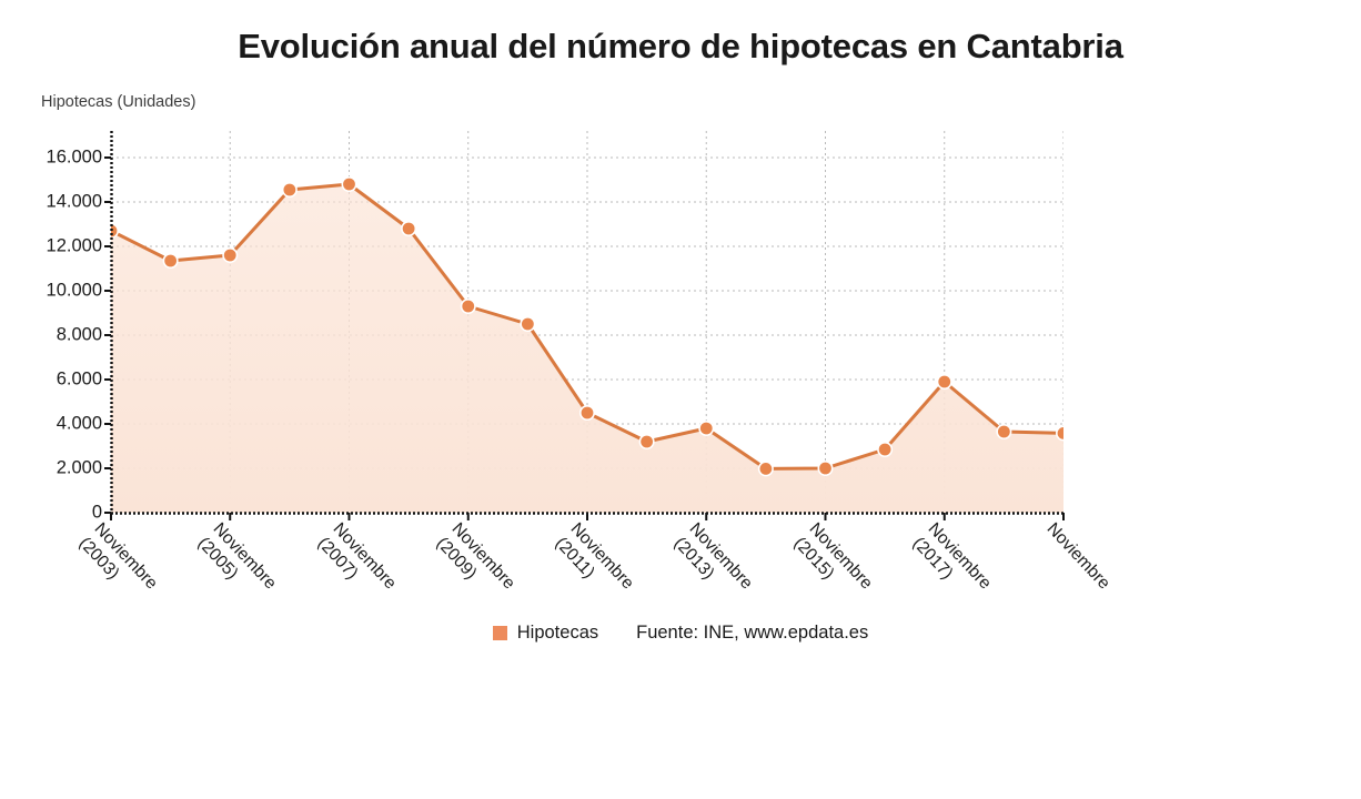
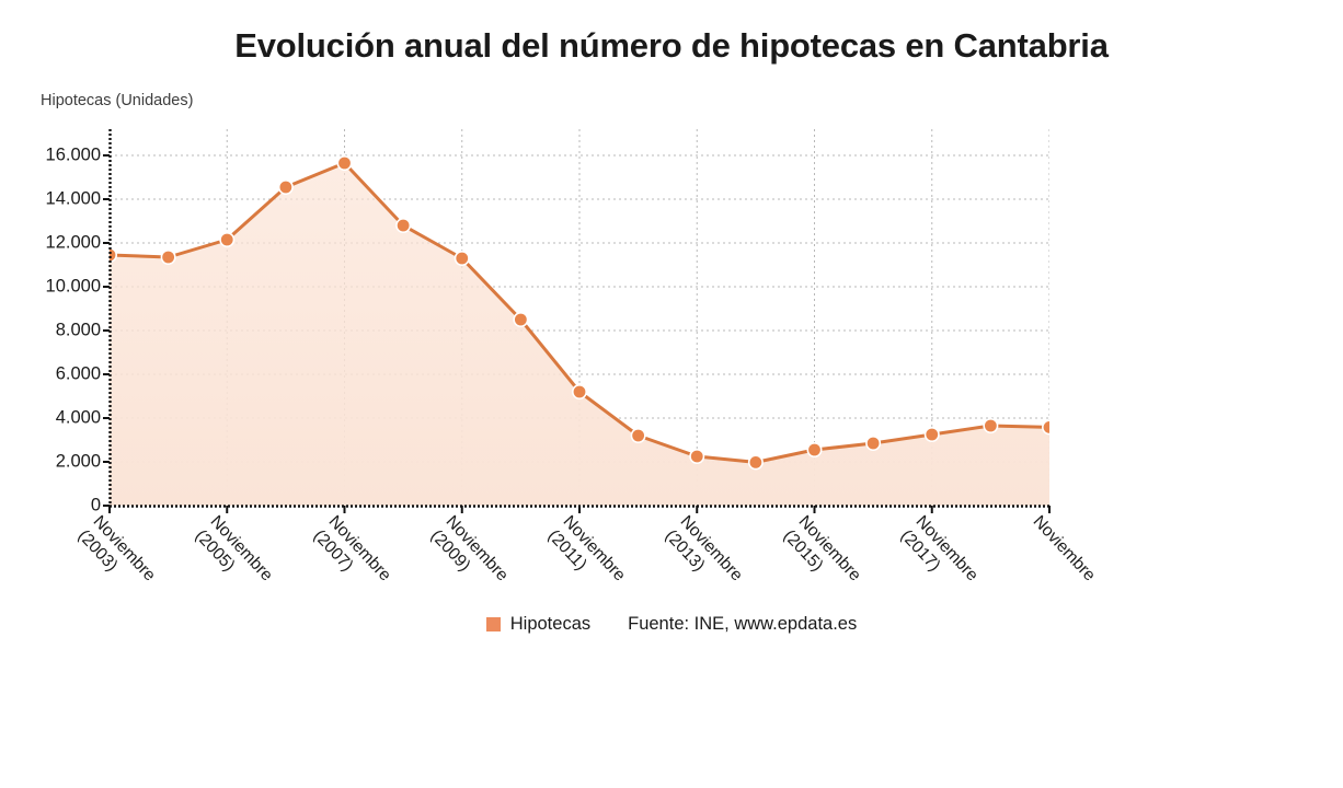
Noviembre (2003): 12700 -> 11400
Noviembre (2005): 11600 -> 12200
Noviembre (2007): 14800 -> 15600
Noviembre (2009): 9300 -> 11300
Noviembre (2011): 4500 -> 5200
Noviembre (2013): 3800 -> 2200
Noviembre (2015): 2000 -> 2600
Noviembre (2017): 5900 -> 3200
